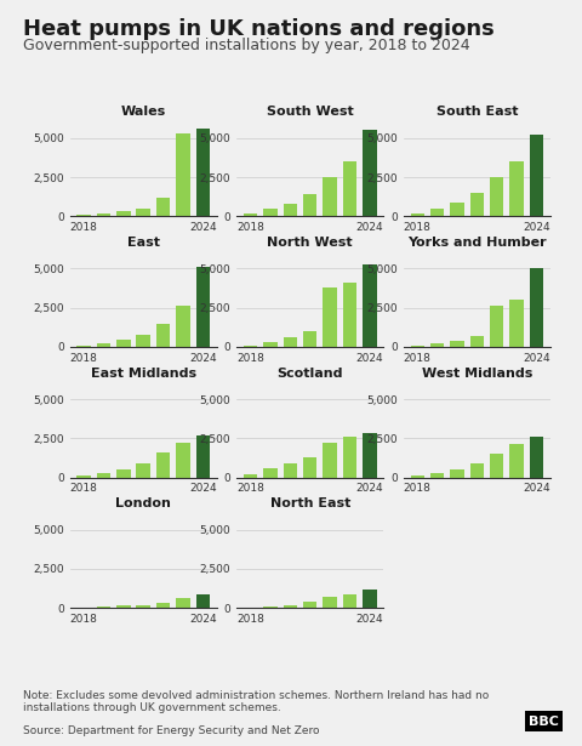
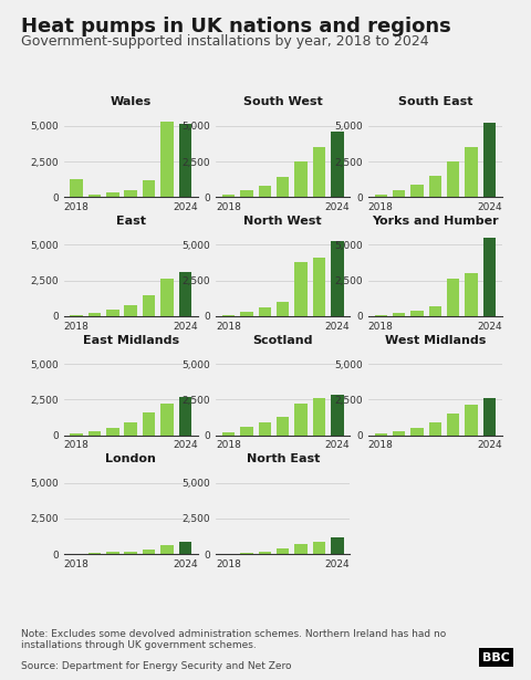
Wales/2018: 100 -> 1,300
Wales/2024: 5,600 -> 5,100
South West/2024: 5,500 -> 4,600
East/2024: 5,100 -> 3,100
Yorks and Humber/2024: 5,000 -> 5,500
